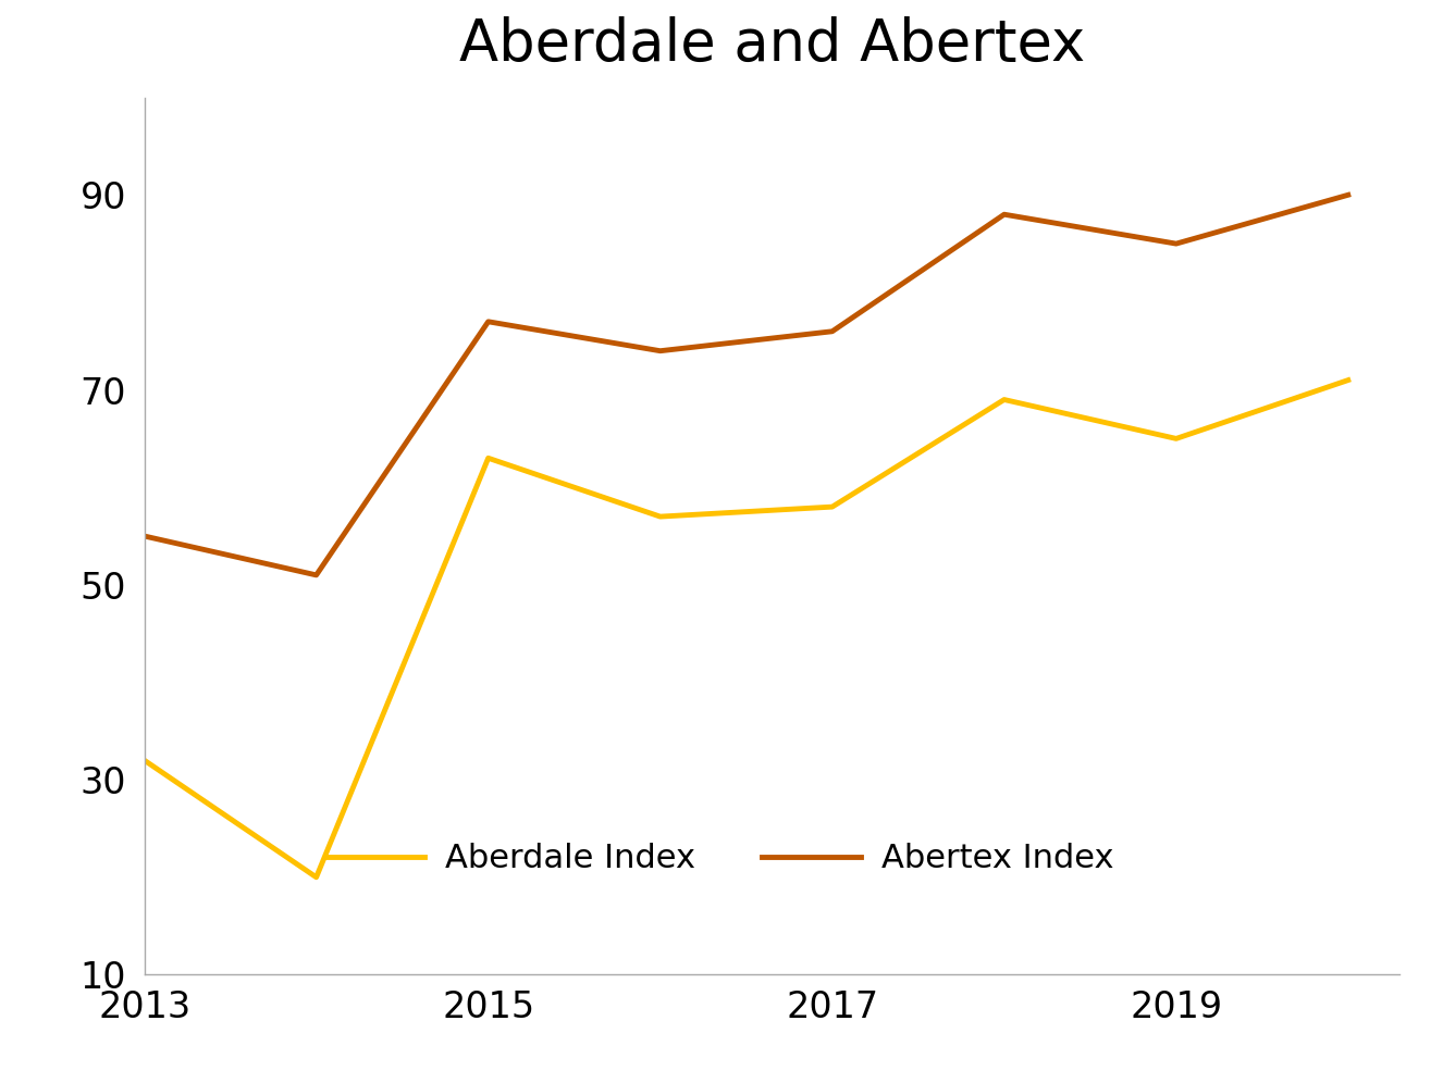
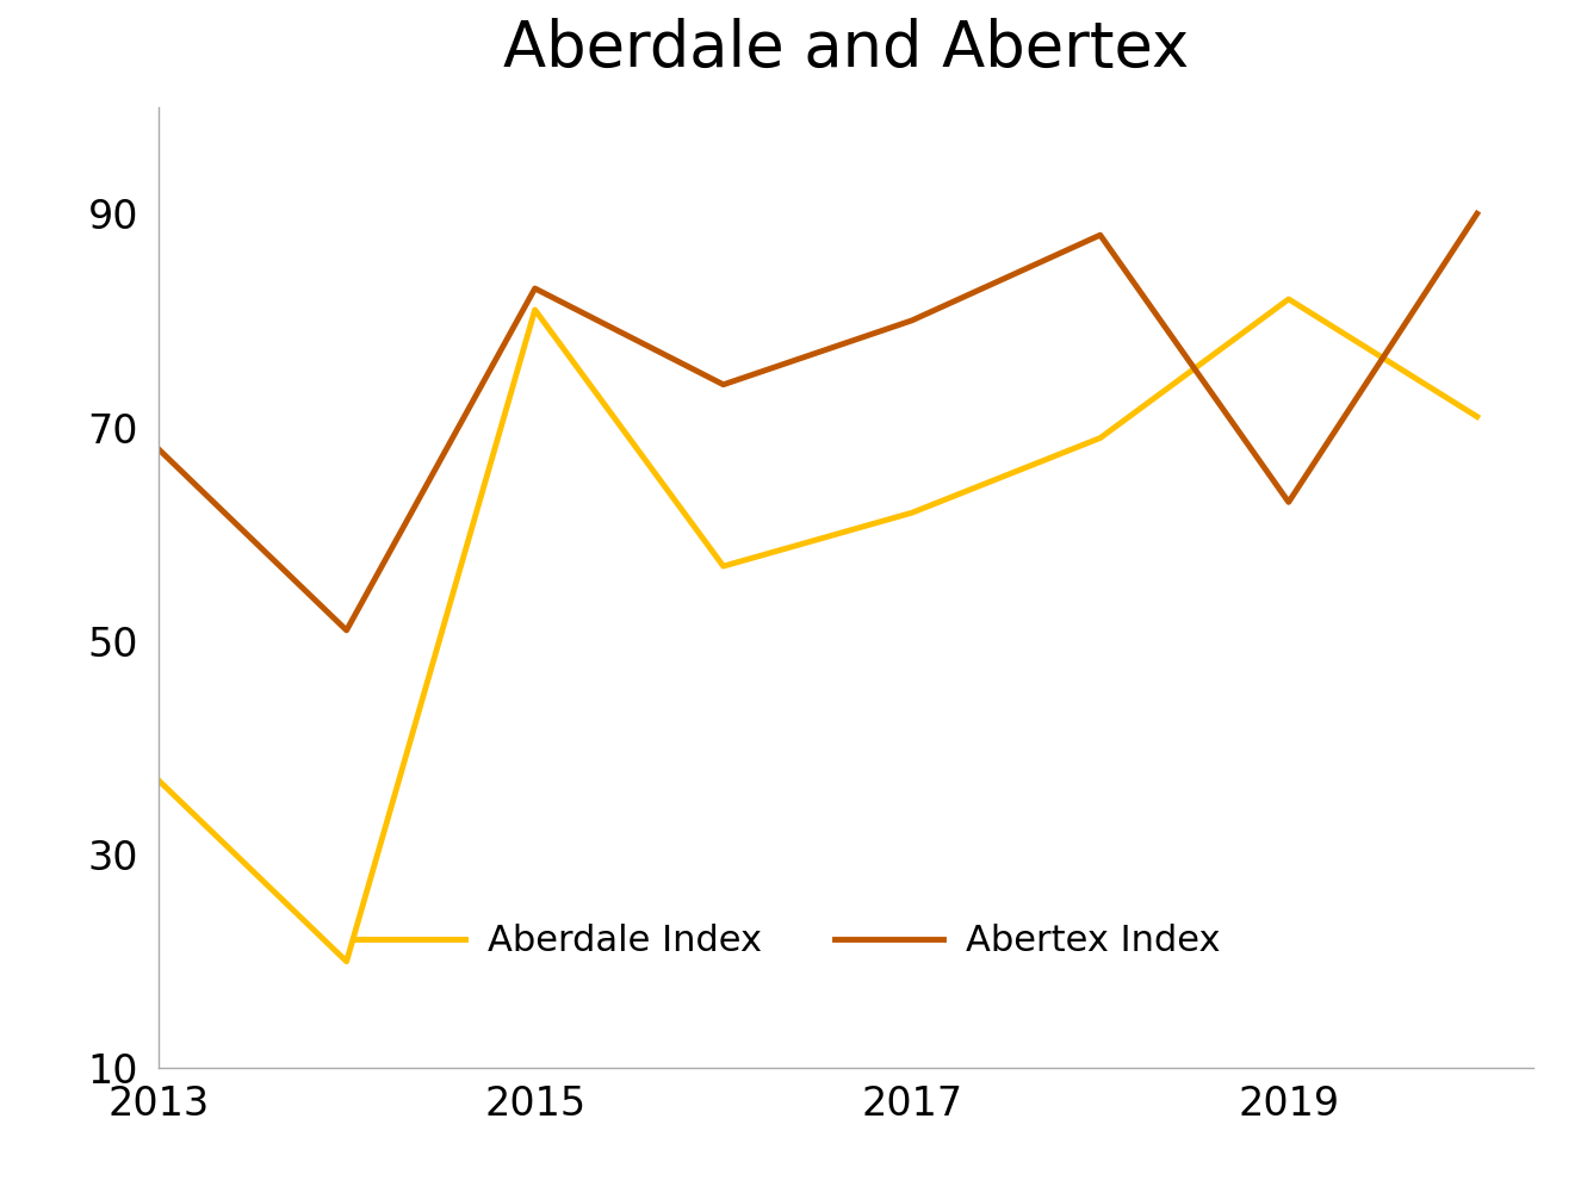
Aberdale Index/2013: 32 -> 37
Abertex Index/2013: 55 -> 68
Aberdale Index/2015: 63 -> 81
Abertex Index/2015: 77 -> 83
Aberdale Index/2017: 58 -> 62
Abertex Index/2017: 76 -> 80
Aberdale Index/2019: 65 -> 82
Abertex Index/2019: 85 -> 63
